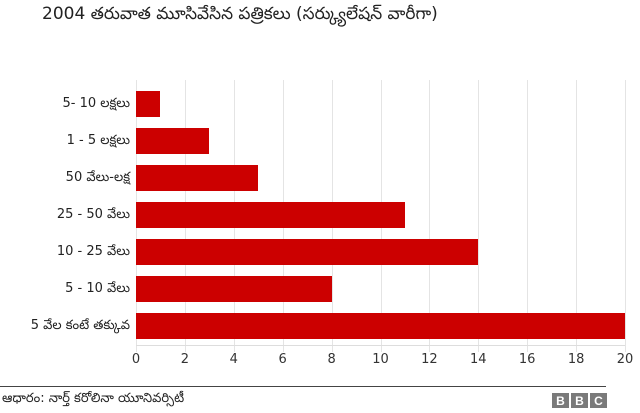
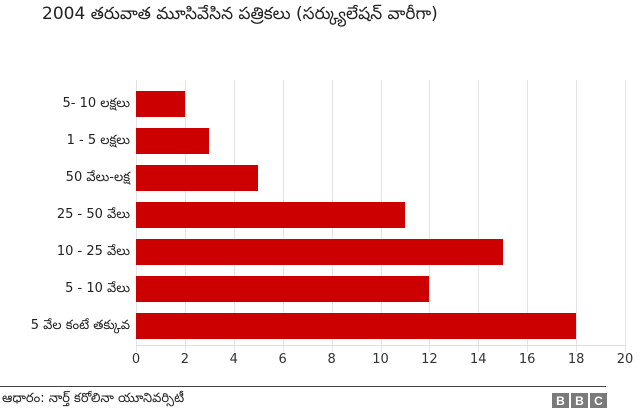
5- 10 లక్షలు: 1 -> 2
10 - 25 వేలు: 14 -> 15
5 - 10 వేలు: 8 -> 12
5 వేల కంటే తక్కువ: 20 -> 18
